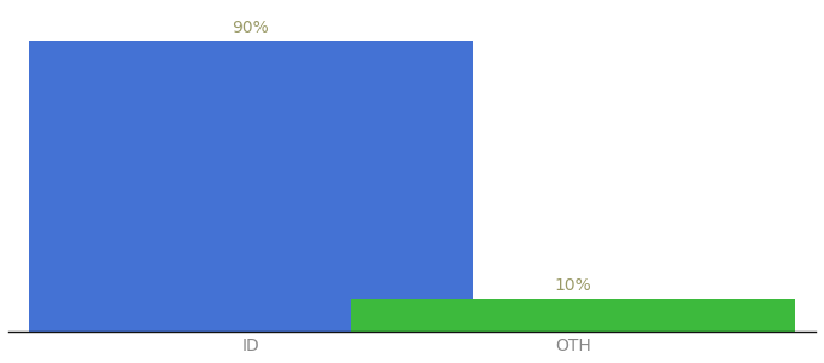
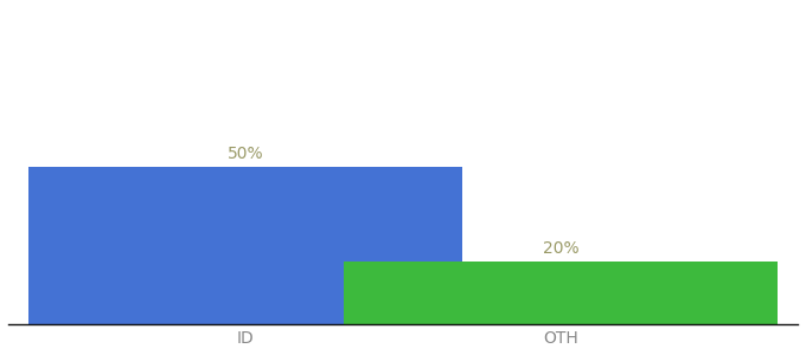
ID: 90% -> 50%
OTH: 10% -> 20%
